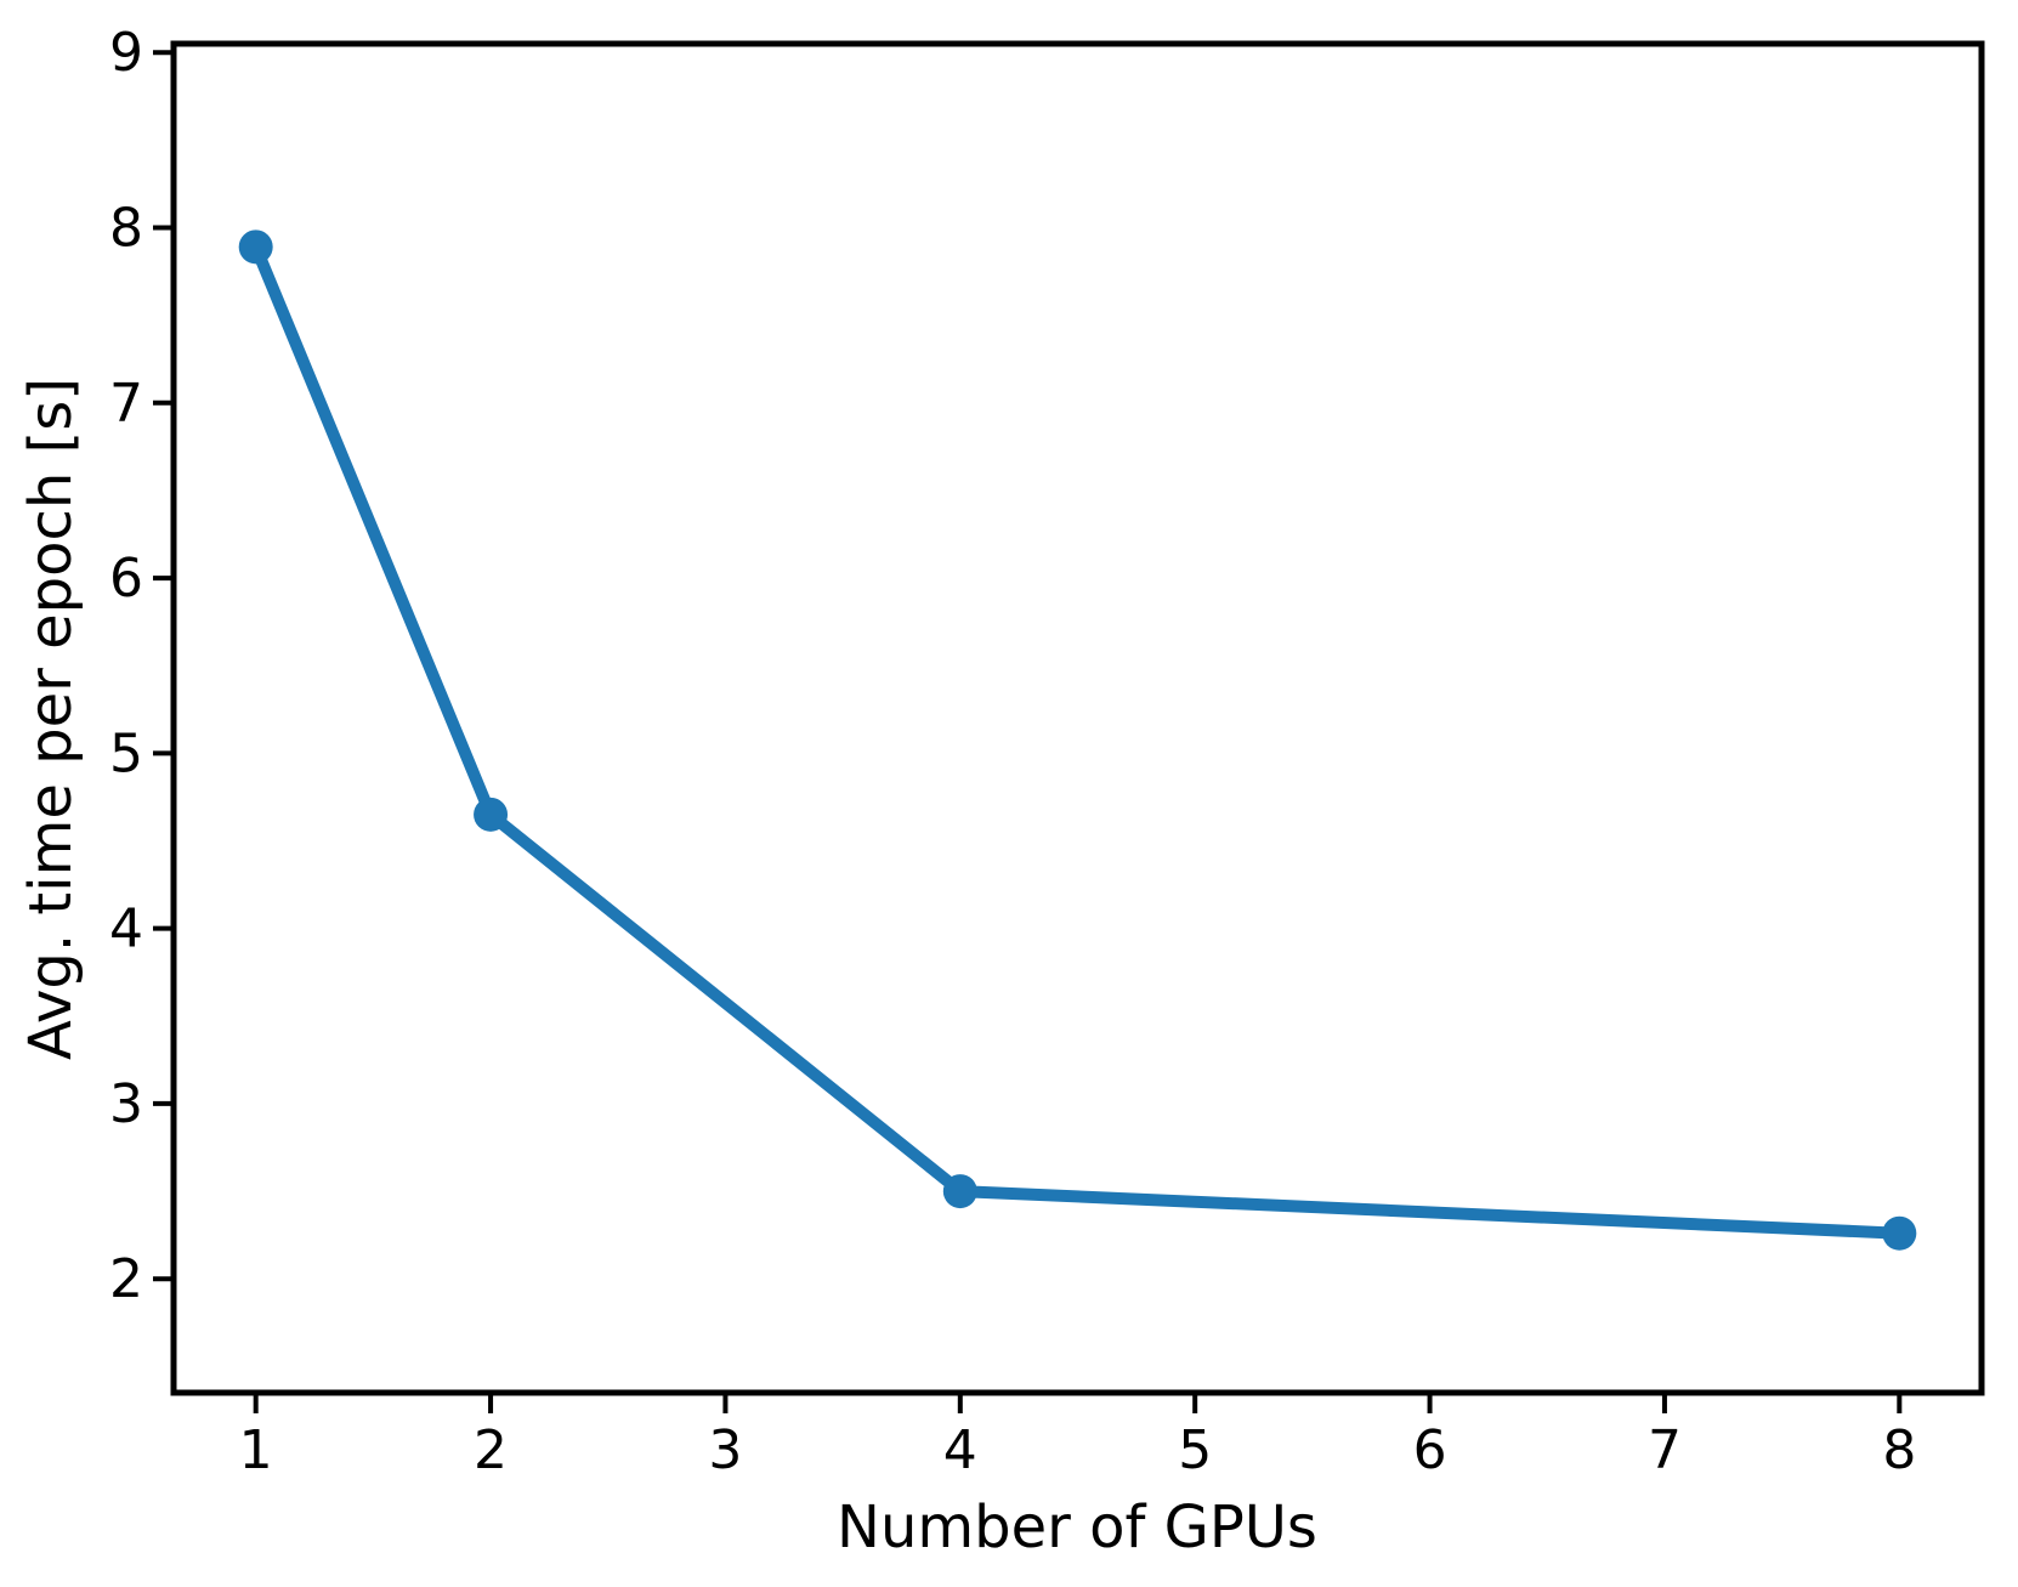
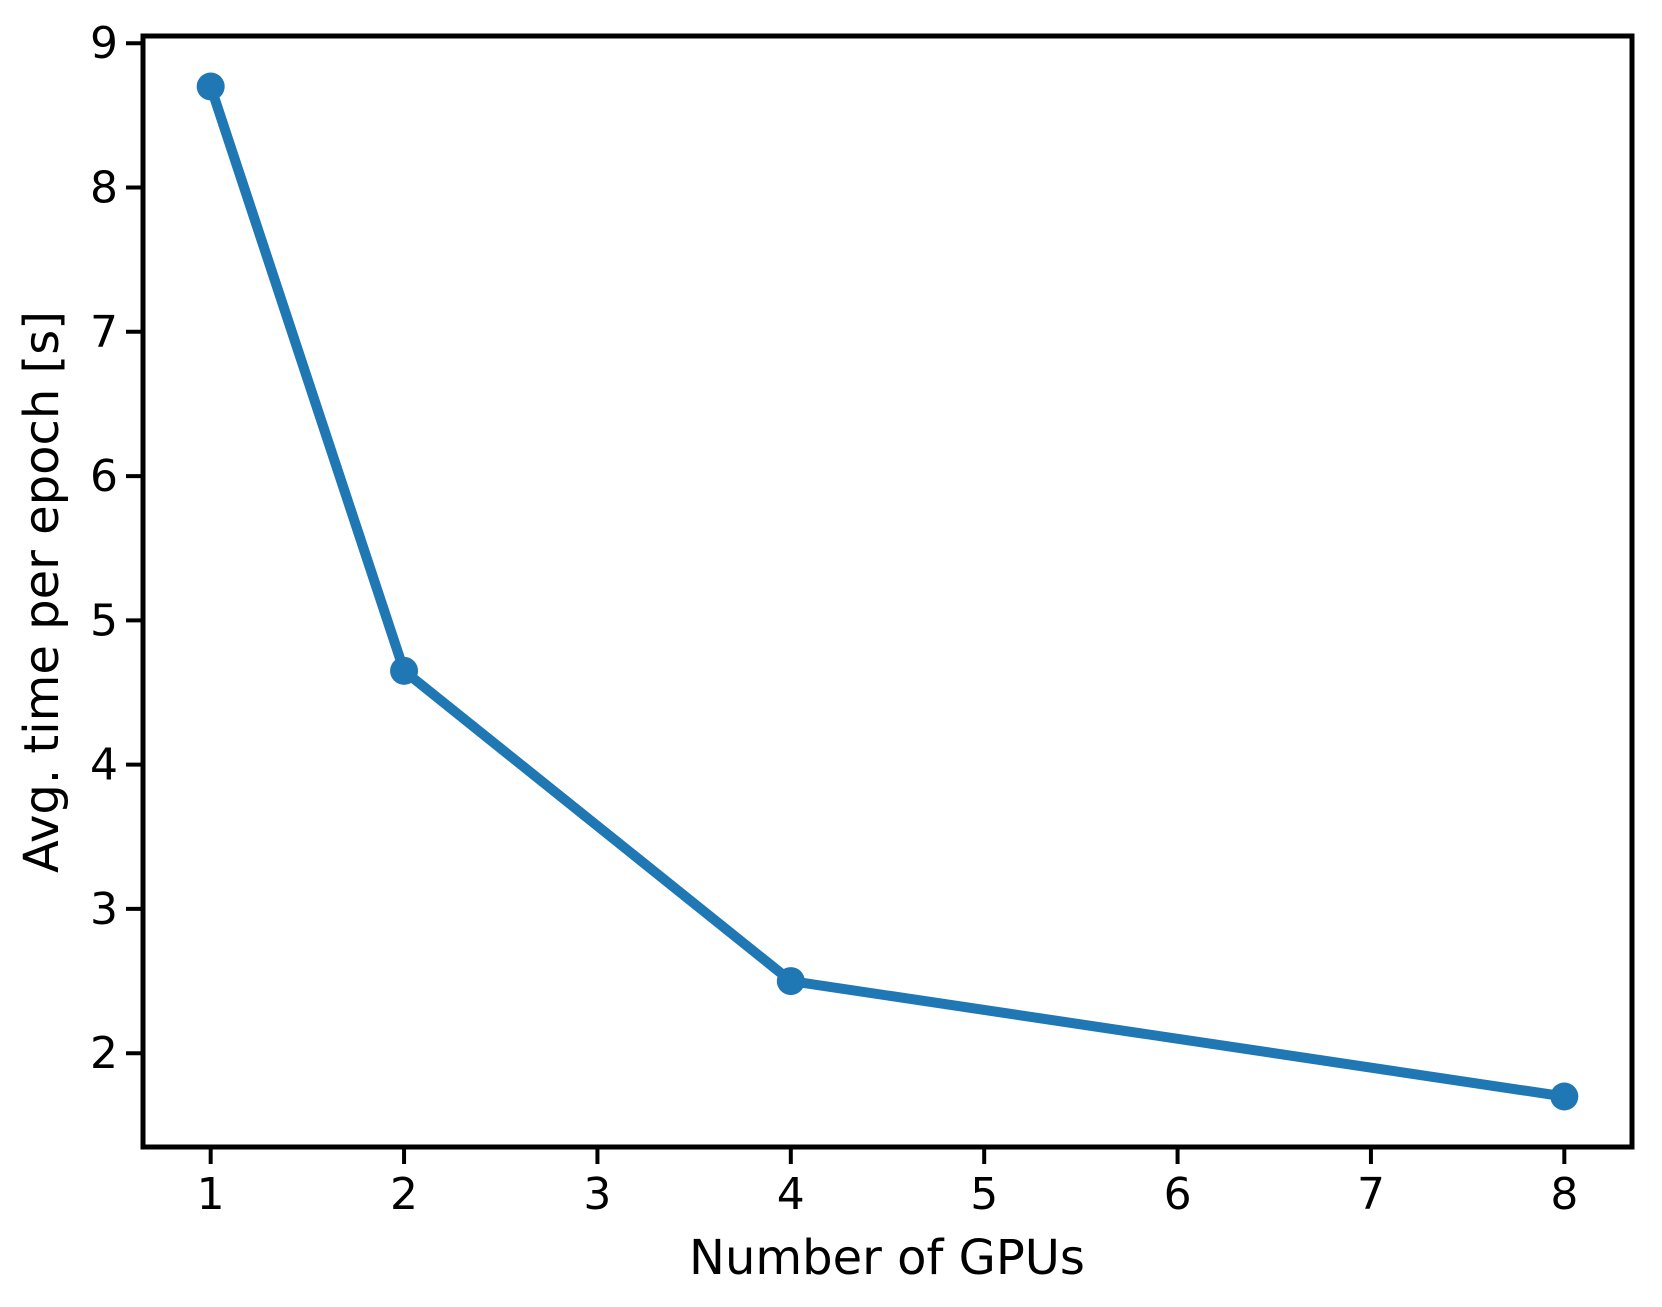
1: 7.89 -> 8.70
8: 2.26 -> 1.70
